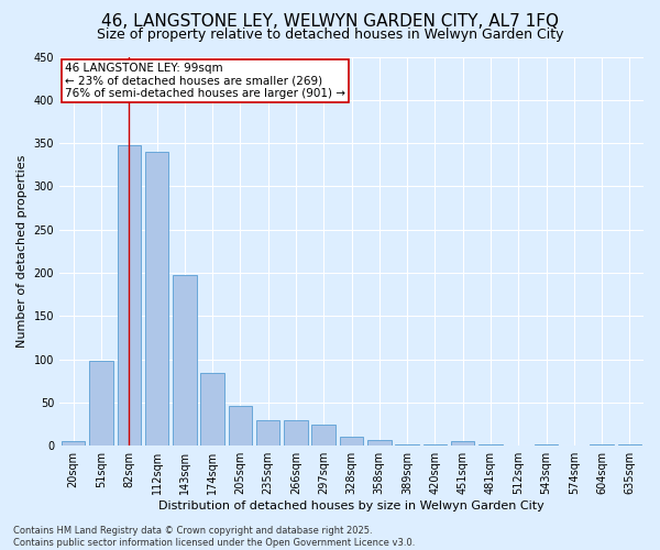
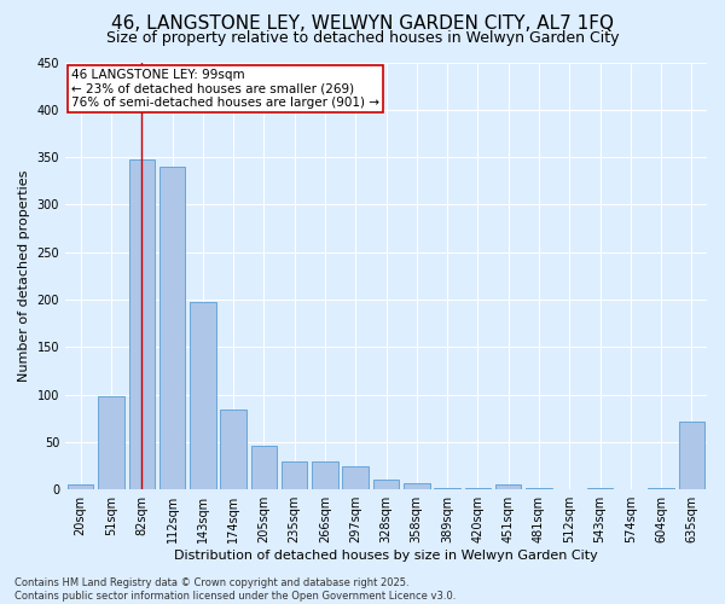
635sqm: 1 -> 72
